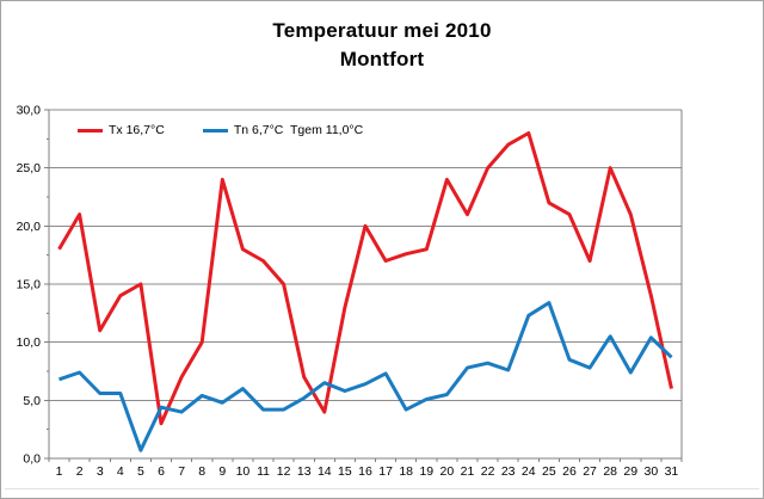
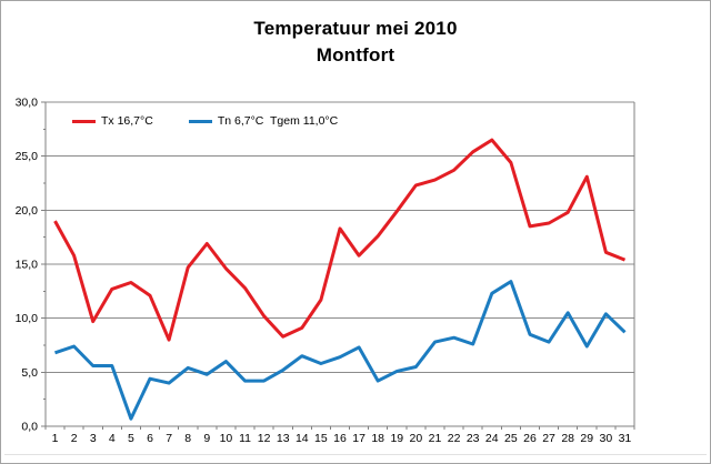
Tx 16,7°C/1: 18 -> 19
Tx 16,7°C/2: 21 -> 16
Tx 16,7°C/3: 11 -> 10
Tx 16,7°C/4: 14 -> 13
Tx 16,7°C/5: 15 -> 13
Tx 16,7°C/6: 3 -> 12
Tx 16,7°C/7: 7 -> 8
Tx 16,7°C/8: 10 -> 15
Tx 16,7°C/9: 24 -> 17
Tx 16,7°C/10: 18 -> 15
Tx 16,7°C/11: 17 -> 13
Tx 16,7°C/12: 15 -> 10
Tx 16,7°C/13: 7 -> 8
Tx 16,7°C/14: 4 -> 9
Tx 16,7°C/15: 13 -> 12
Tx 16,7°C/16: 20 -> 18
Tx 16,7°C/17: 17 -> 16
Tx 16,7°C/19: 18 -> 20
Tx 16,7°C/20: 24 -> 22
Tx 16,7°C/21: 21 -> 23
Tx 16,7°C/22: 25 -> 24
Tx 16,7°C/23: 27 -> 25
Tx 16,7°C/24: 28 -> 26
Tx 16,7°C/25: 22 -> 24
Tx 16,7°C/26: 21 -> 18
Tx 16,7°C/27: 17 -> 19
Tx 16,7°C/28: 25 -> 20
Tx 16,7°C/29: 21 -> 23
Tx 16,7°C/30: 14 -> 16
Tx 16,7°C/31: 6 -> 15
